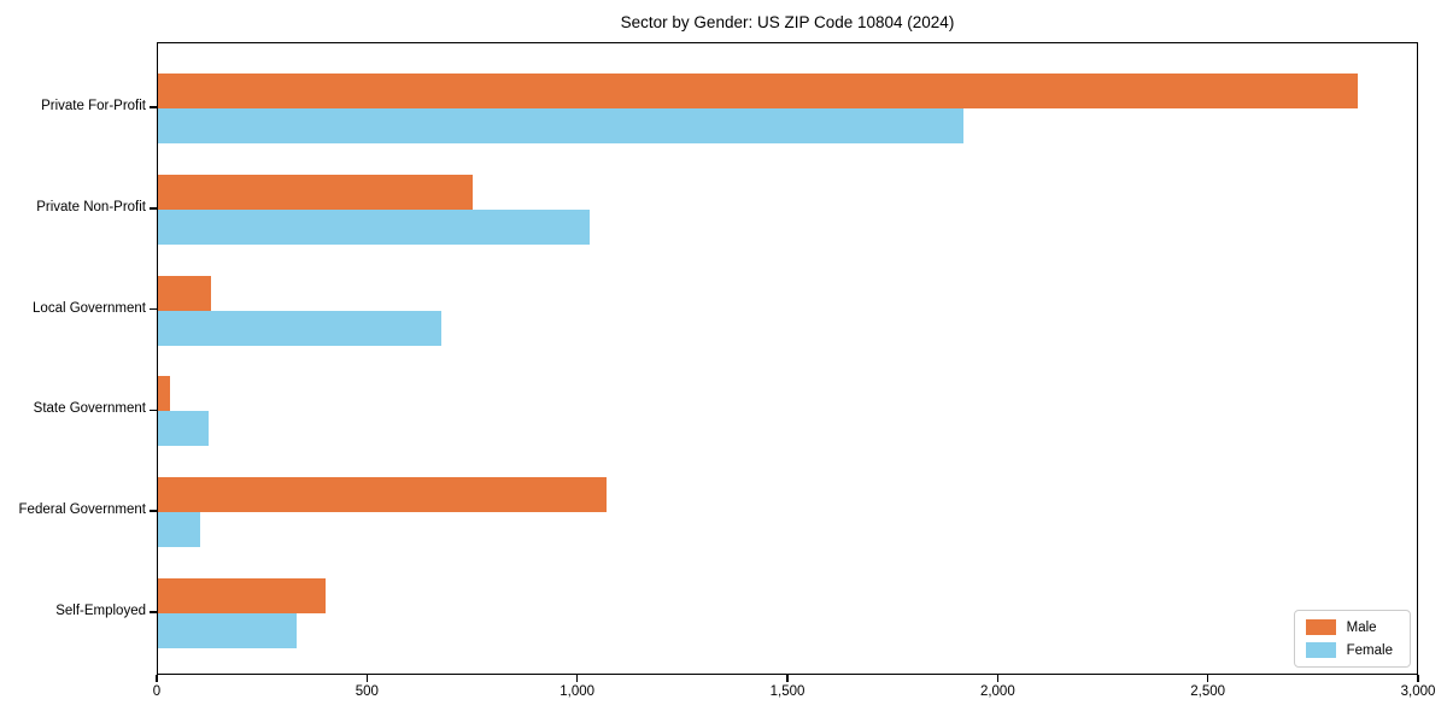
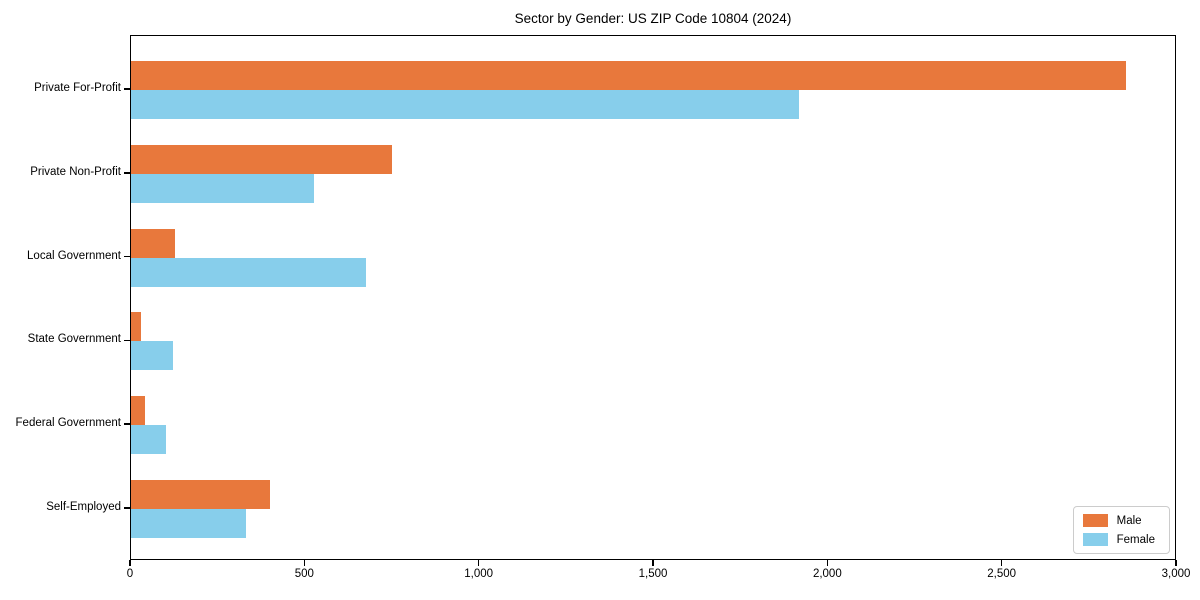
Female/Private Non-Profit: 1030 -> 520
Male/Federal Government: 1070 -> 40
